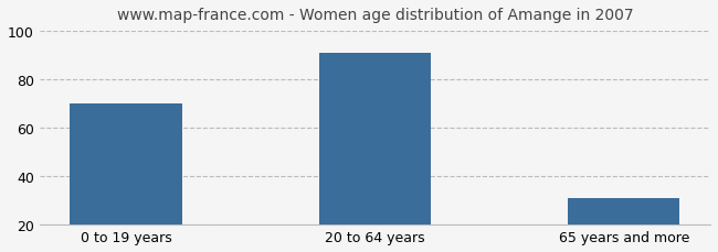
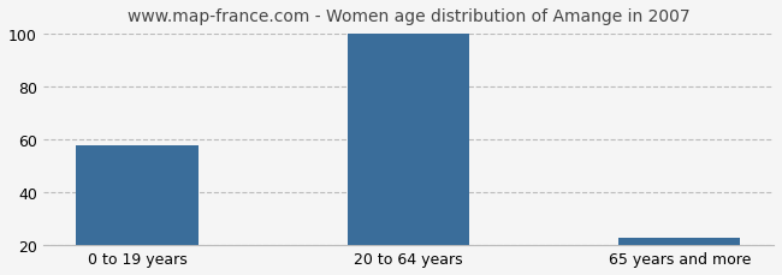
0 to 19 years: 70 -> 58
20 to 64 years: 91 -> 100
65 years and more: 31 -> 23
